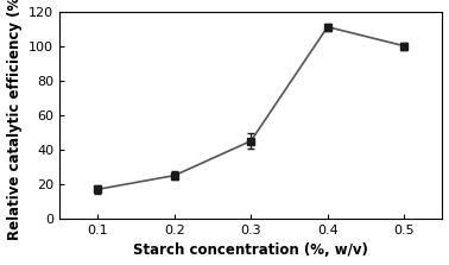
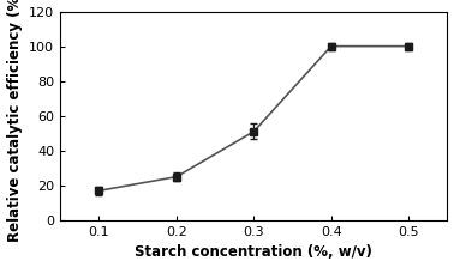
0.3: 45 -> 51
0.4: 111 -> 100
